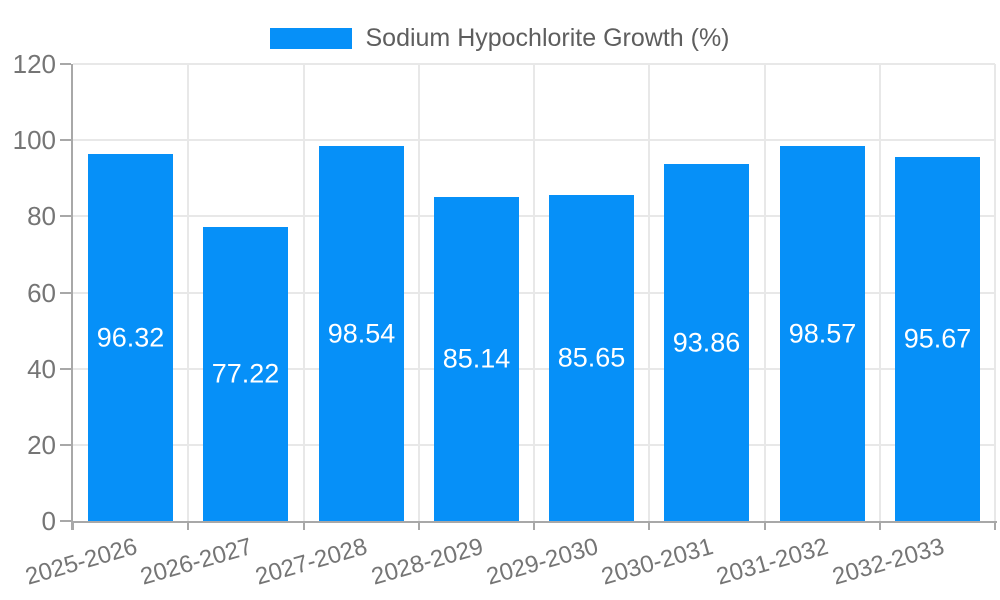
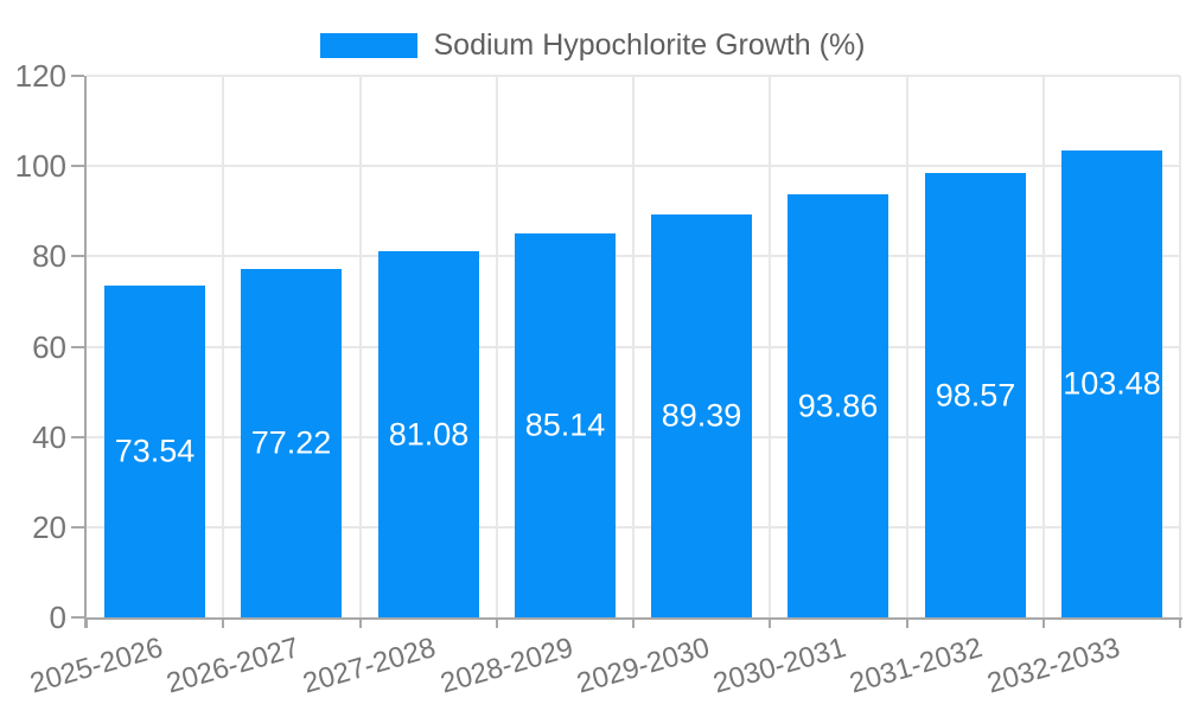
2025-2026: 96.32 -> 73.54
2027-2028: 98.54 -> 81.08
2029-2030: 85.65 -> 89.39
2032-2033: 95.67 -> 103.48
